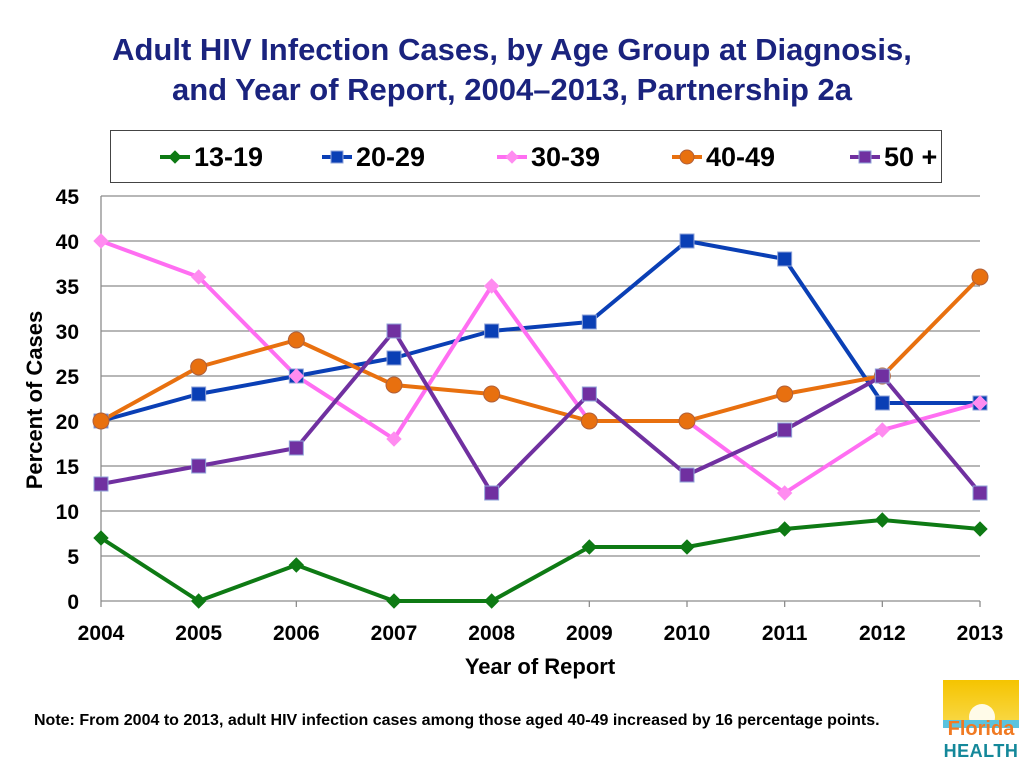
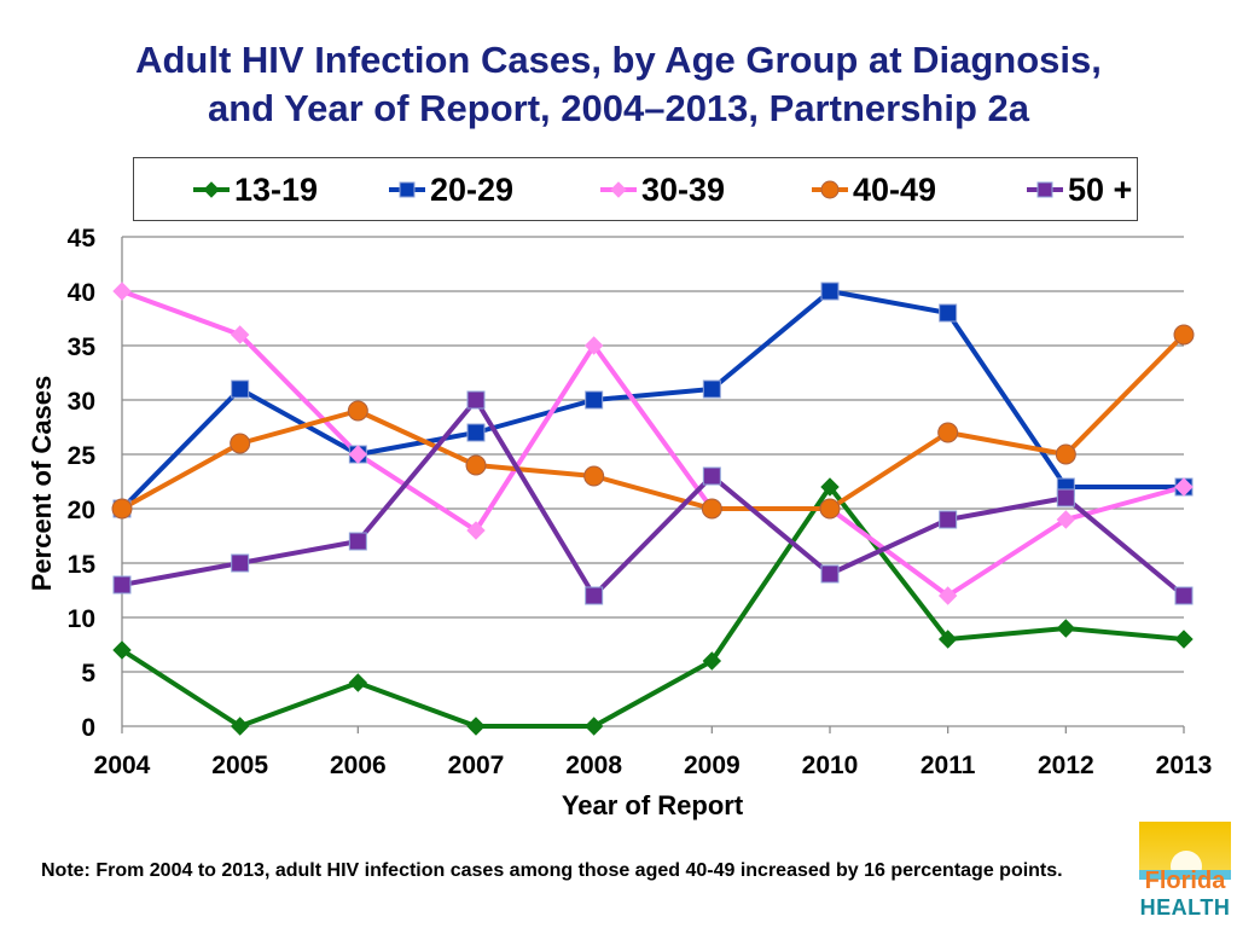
20-29/2005: 23 -> 31
13-19/2010: 6 -> 22
40-49/2011: 23 -> 27
50 +/2012: 25 -> 21
